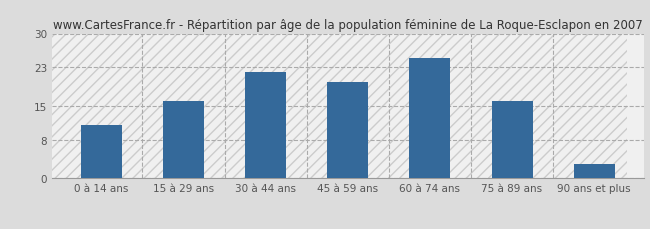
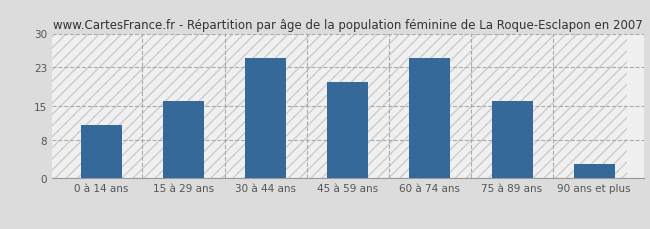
30 à 44 ans: 22 -> 25
